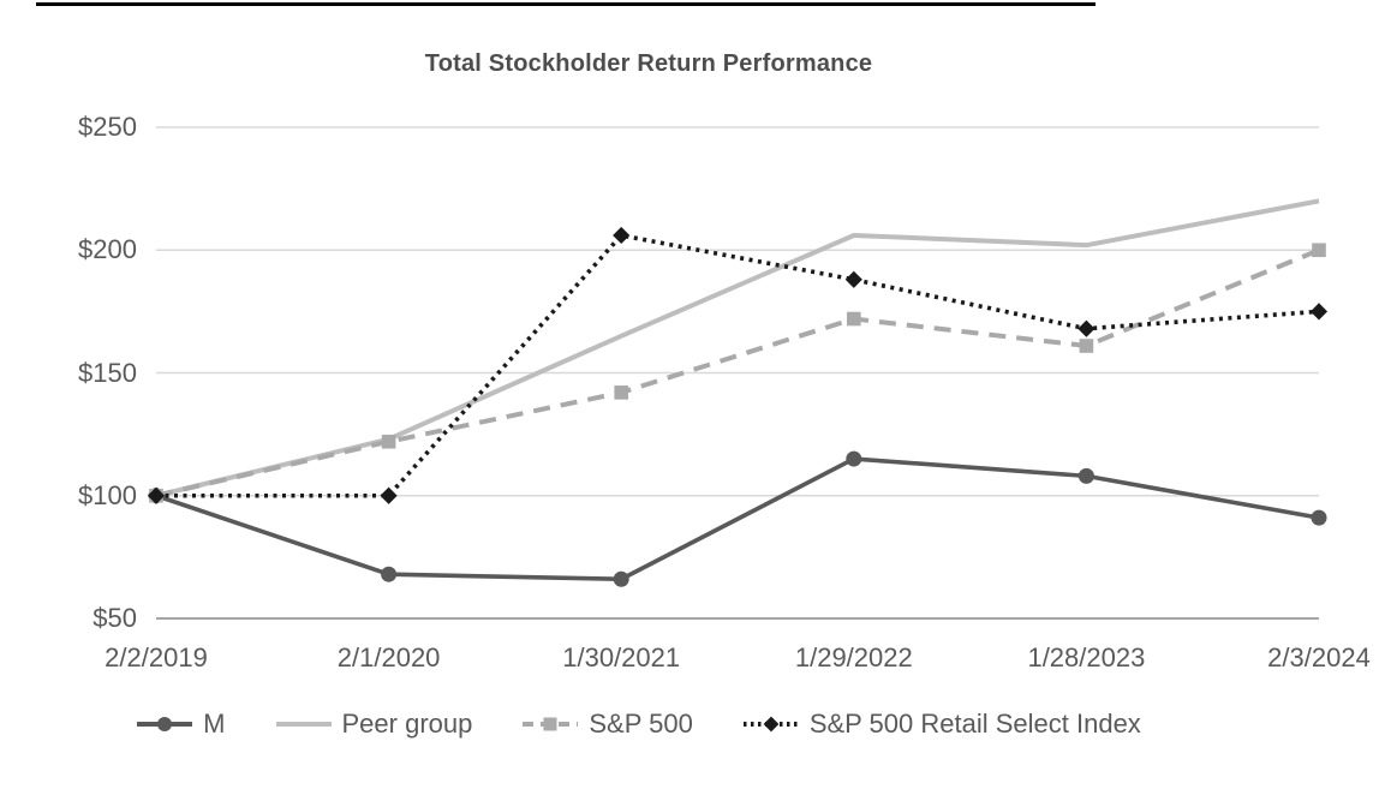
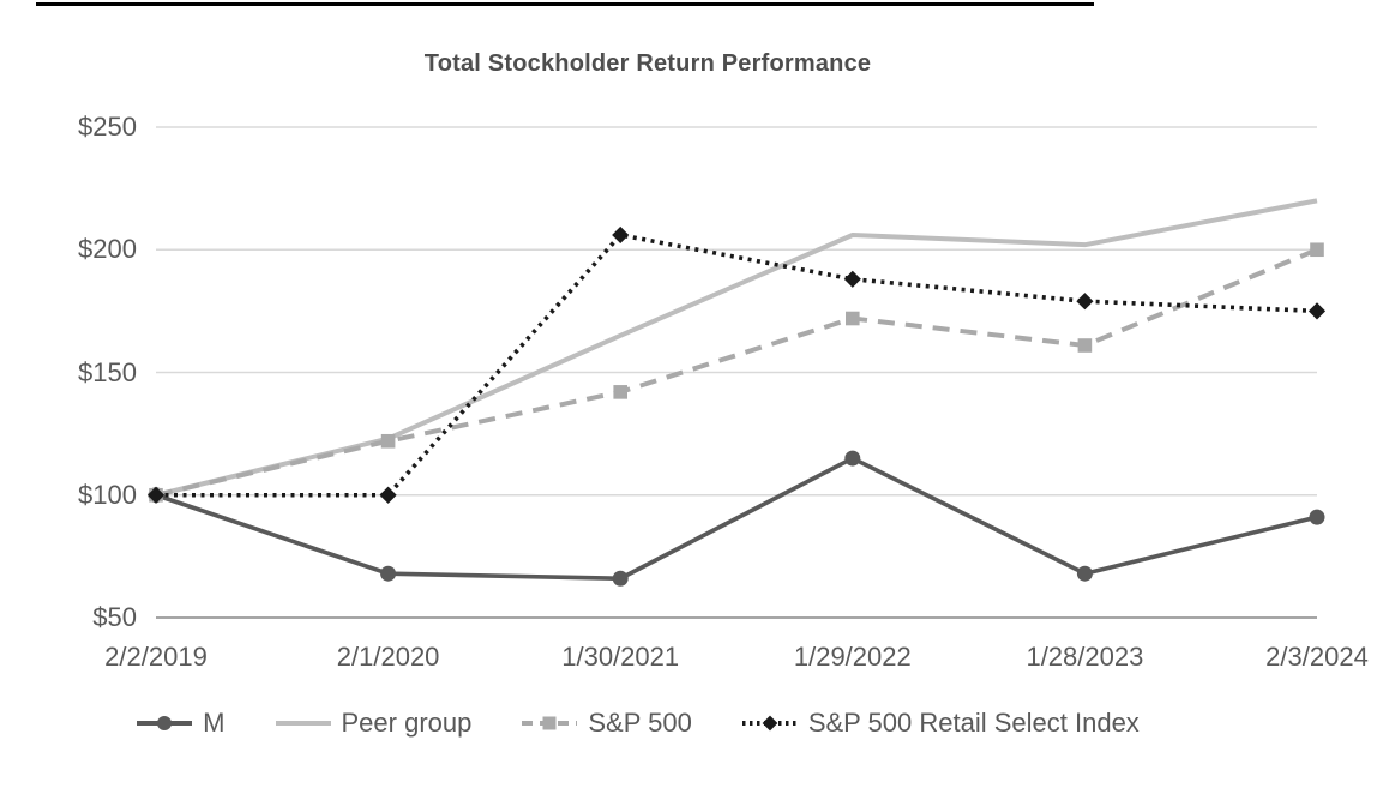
M/1/28/2023: $108 -> $68
S&P 500 Retail Select Index/1/28/2023: $168 -> $179
